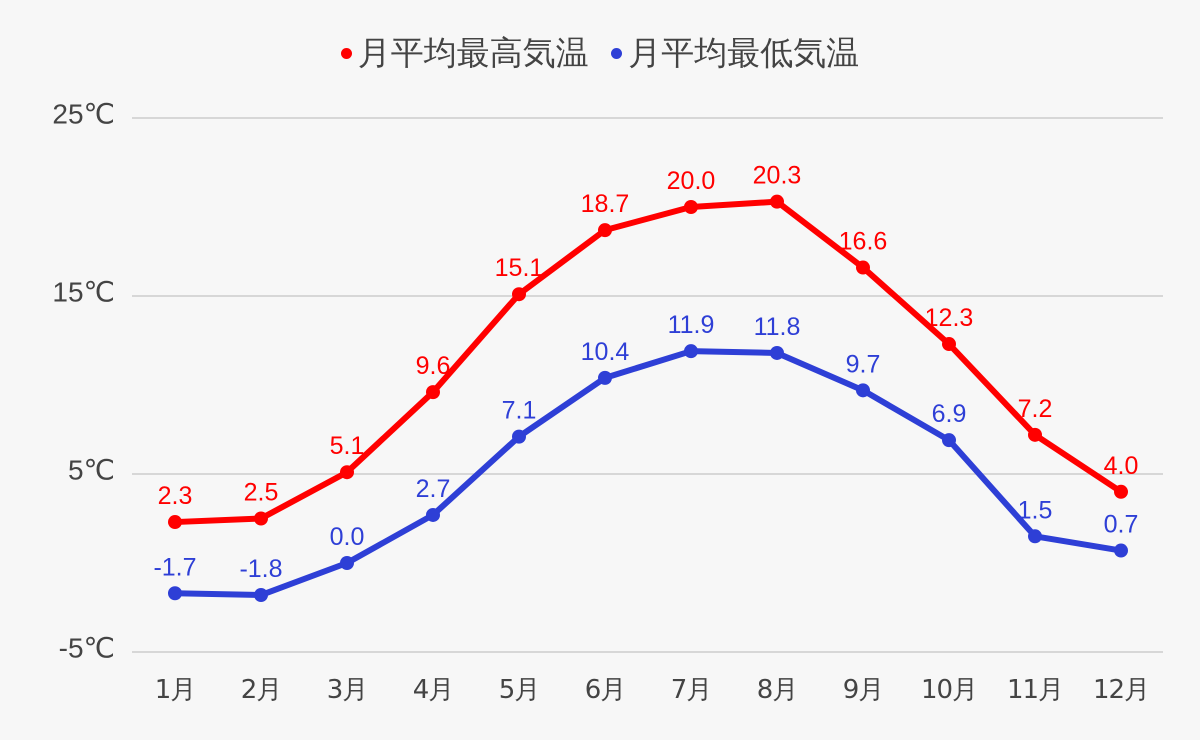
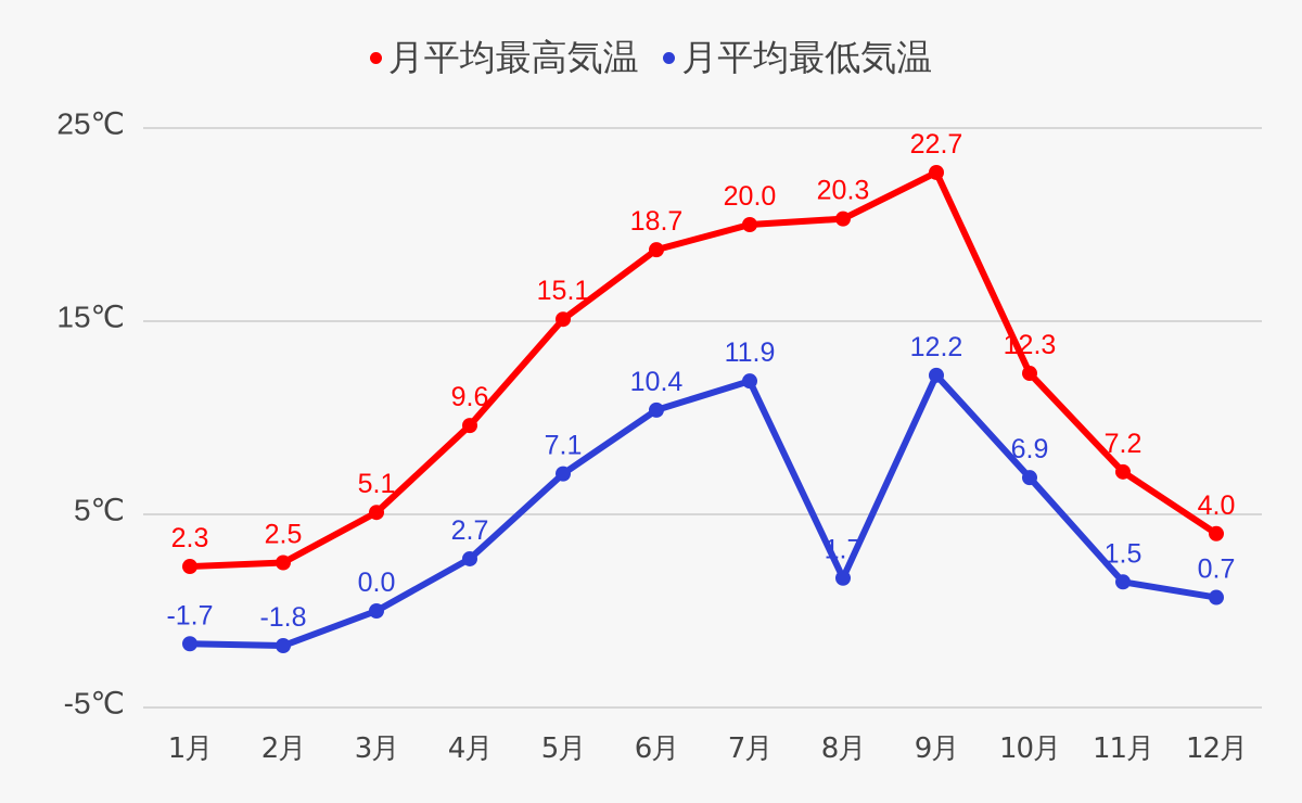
月平均最低気温/8月: 11.8 -> 1.7
月平均最高気温/9月: 16.6 -> 22.7
月平均最低気温/9月: 9.7 -> 12.2
